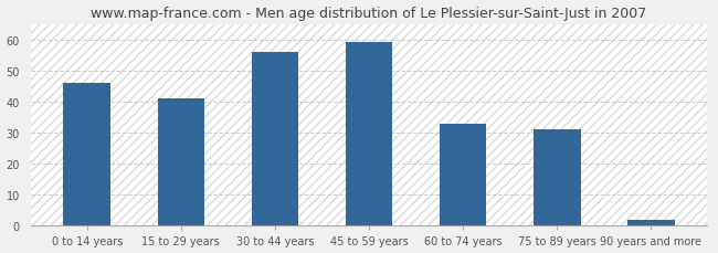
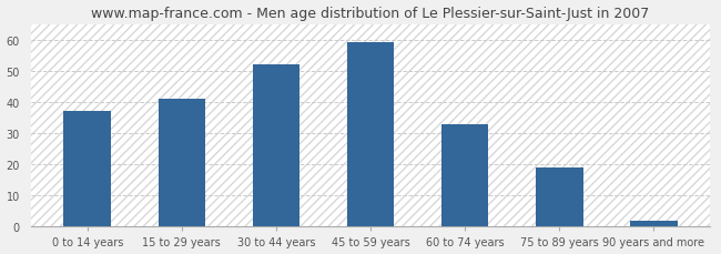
0 to 14 years: 46 -> 37
30 to 44 years: 56 -> 52
75 to 89 years: 31 -> 19
